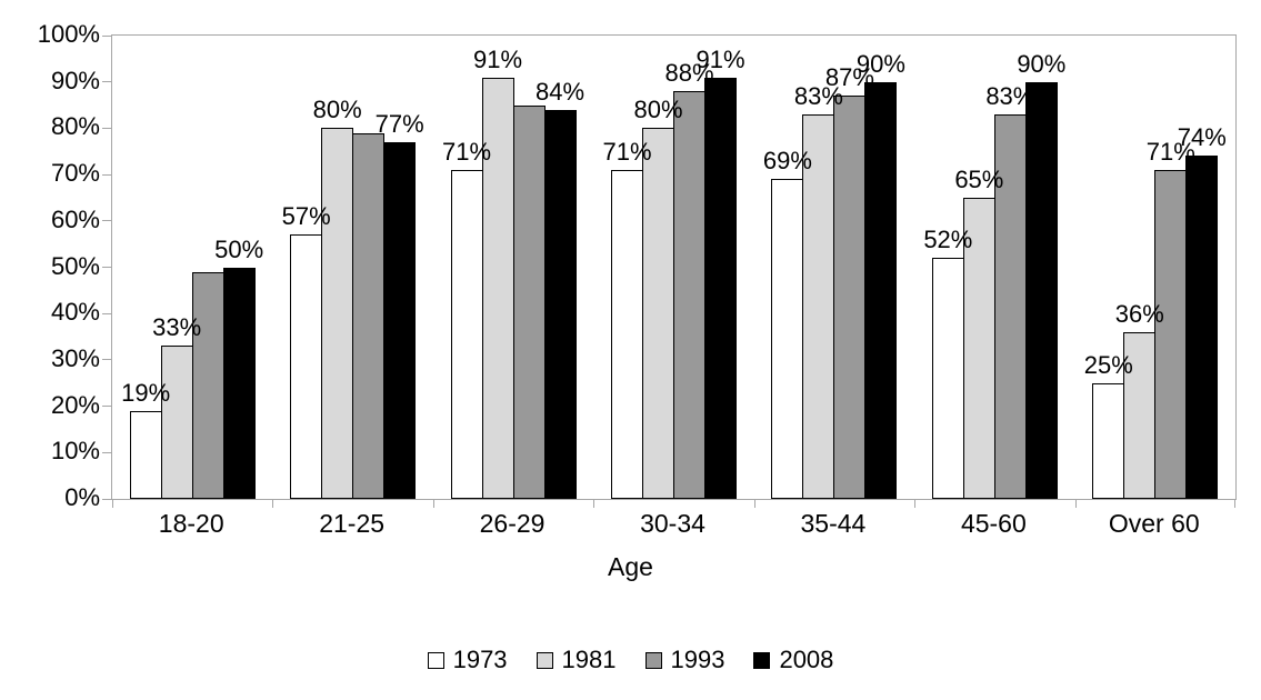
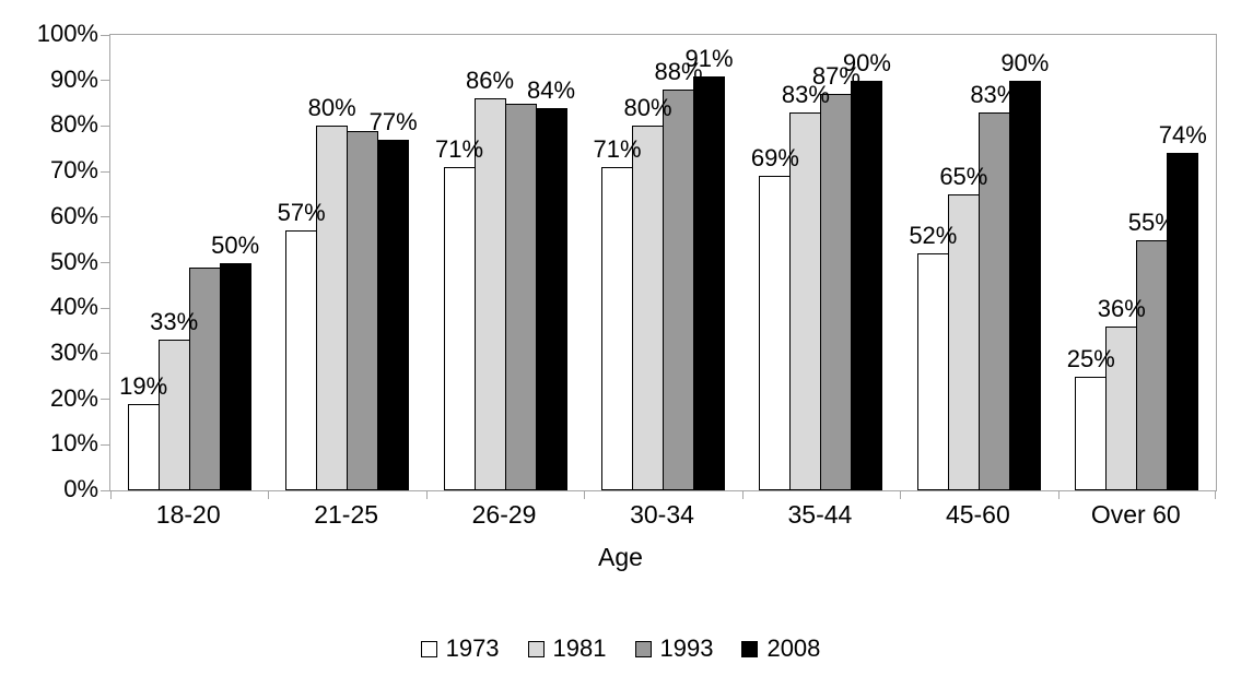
1981/26-29: 91% -> 86%
1993/Over 60: 71% -> 55%
